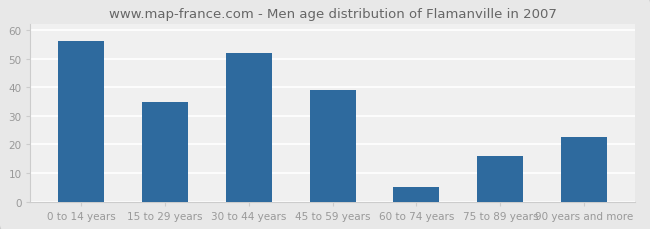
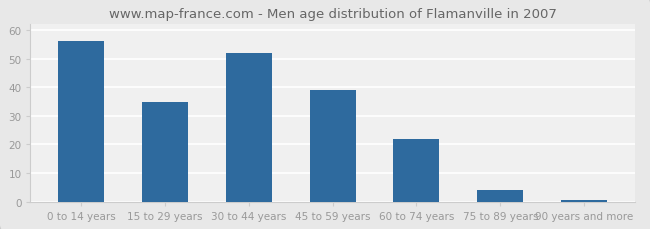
60 to 74 years: 5.0 -> 22.0
75 to 89 years: 16.0 -> 4.0
90 years and more: 22.5 -> 0.5
